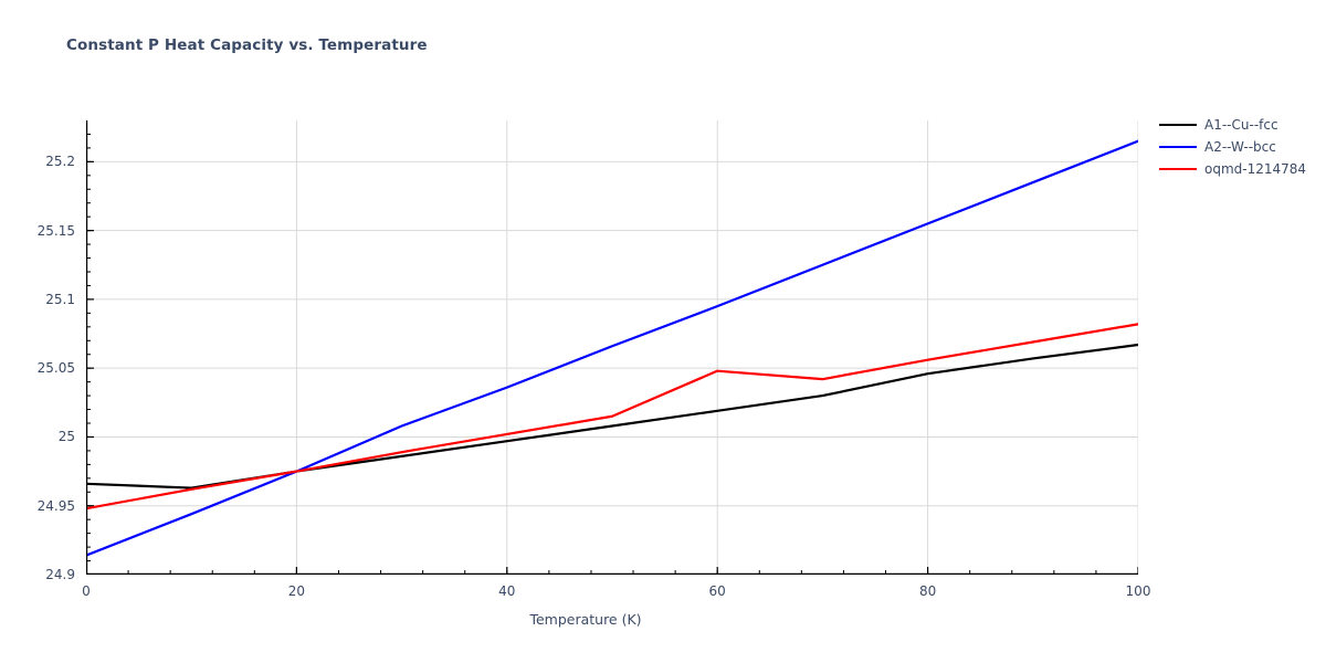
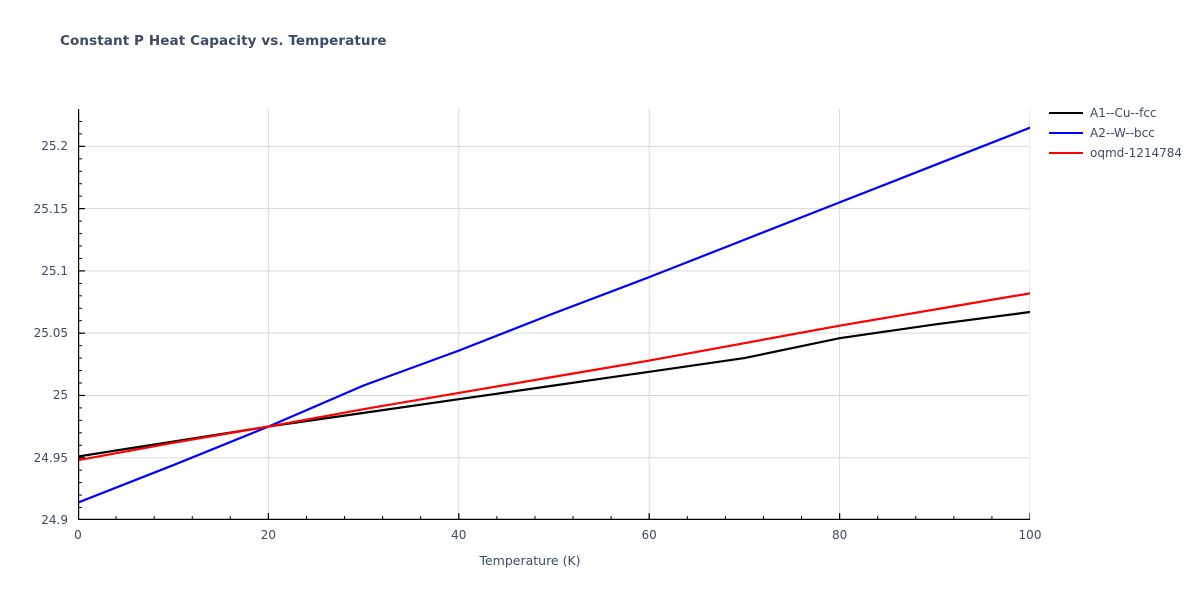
A1--Cu--fcc/0: 24.966 -> 24.951
oqmd-1214784/60: 25.048 -> 25.028
